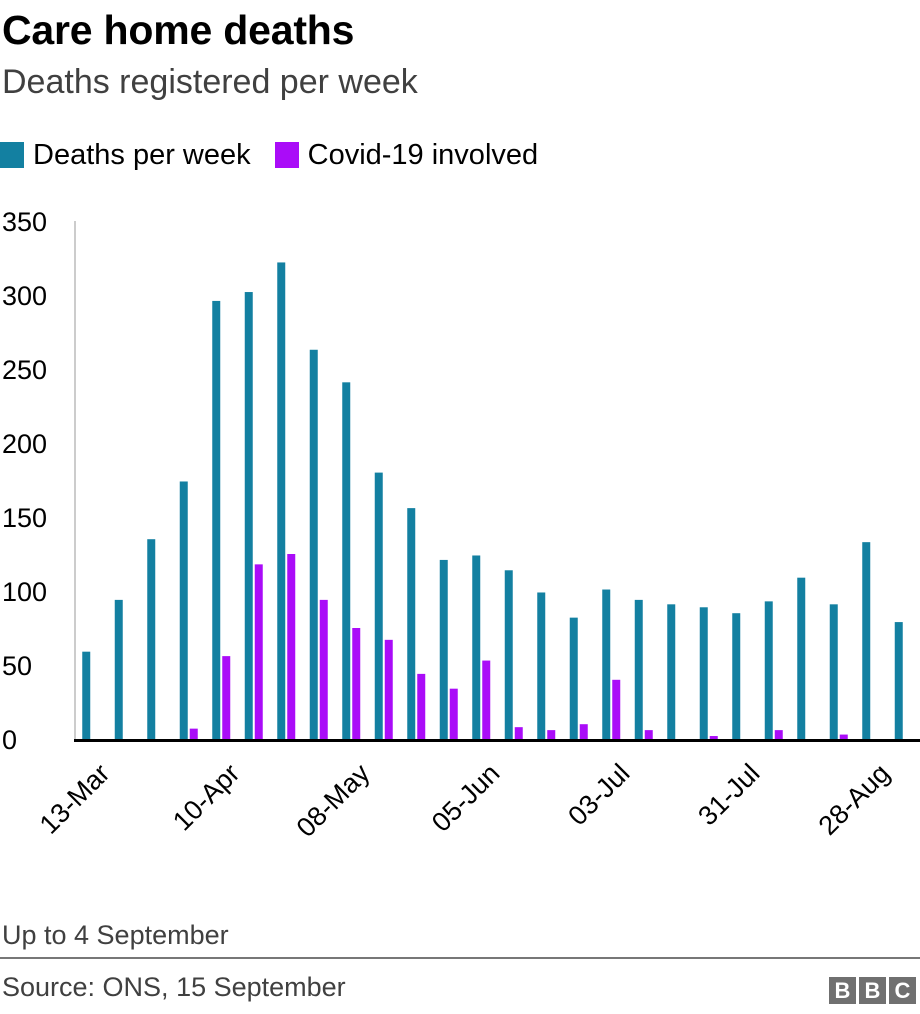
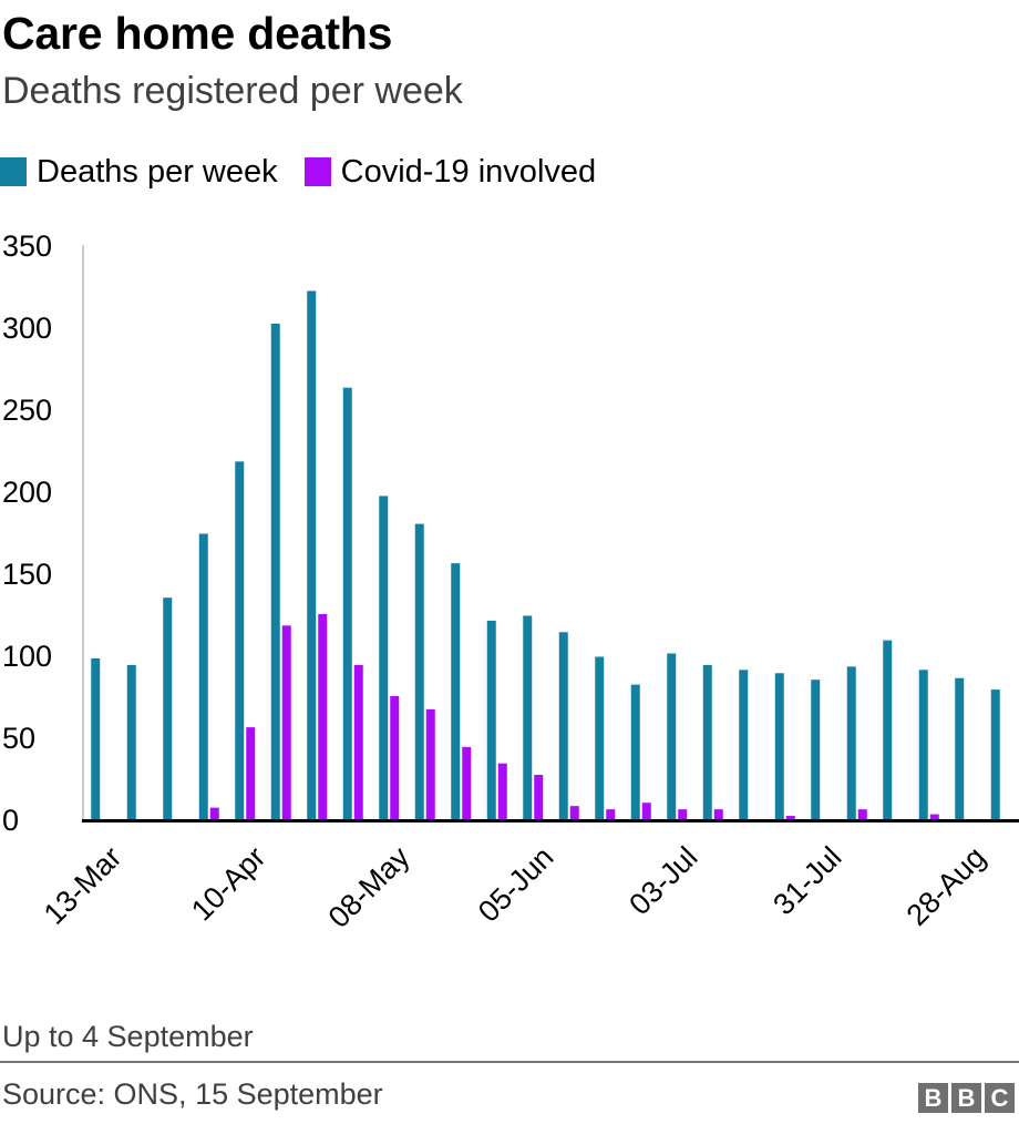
Deaths per week/13-Mar: 59 -> 98
Deaths per week/10-Apr: 296 -> 218
Deaths per week/08-May: 241 -> 197
Covid-19 involved/05-Jun: 53 -> 27
Covid-19 involved/03-Jul: 40 -> 6
Deaths per week/28-Aug: 133 -> 86
